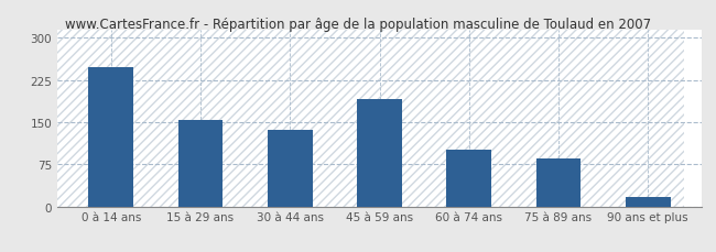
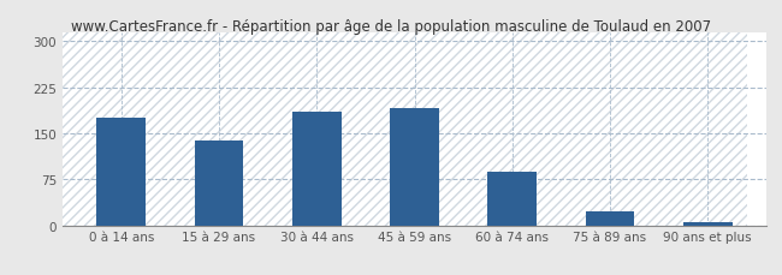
0 à 14 ans: 248 -> 175
15 à 29 ans: 154 -> 138
30 à 44 ans: 136 -> 185
60 à 74 ans: 100 -> 88
75 à 89 ans: 86 -> 23
90 ans et plus: 16 -> 5
